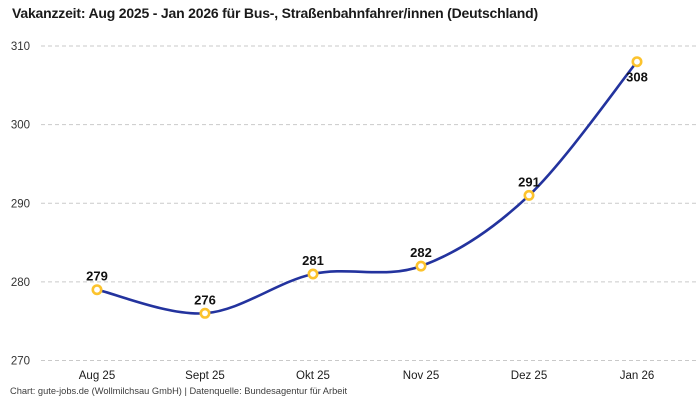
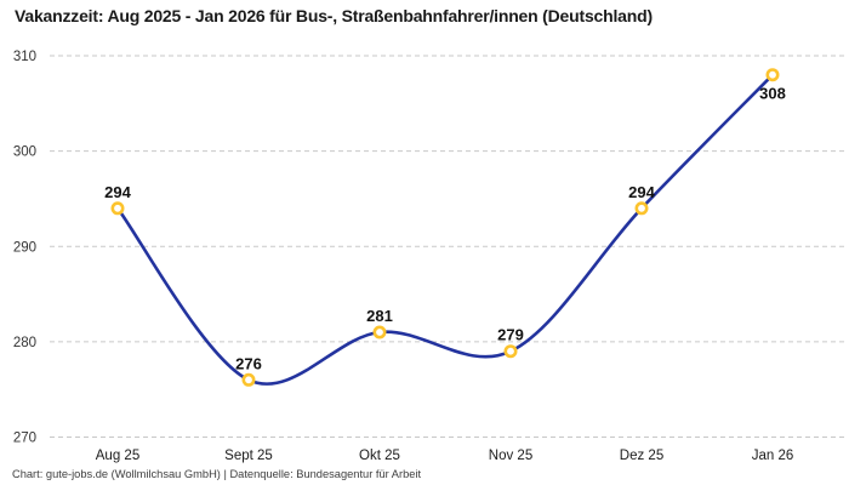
Aug 25: 279 -> 294
Nov 25: 282 -> 279
Dez 25: 291 -> 294
